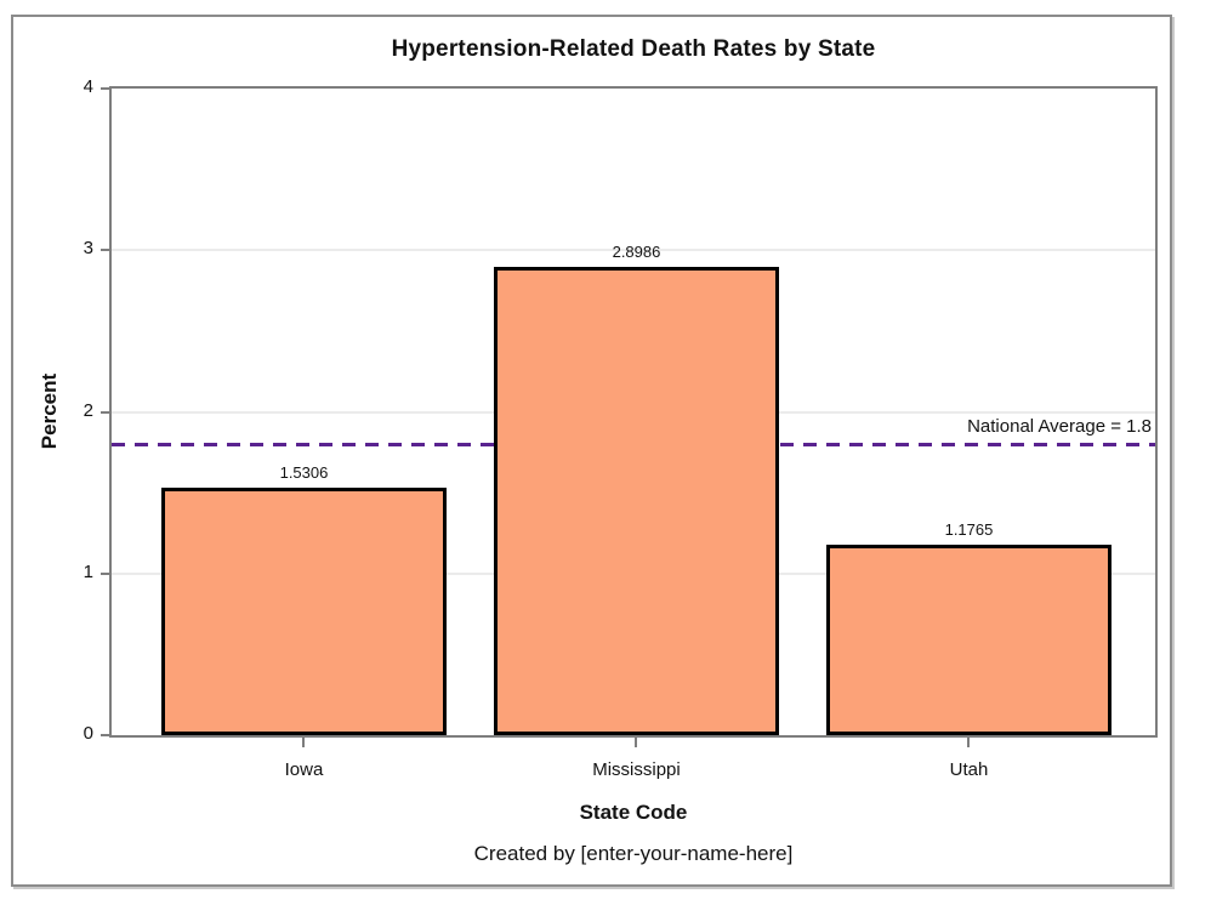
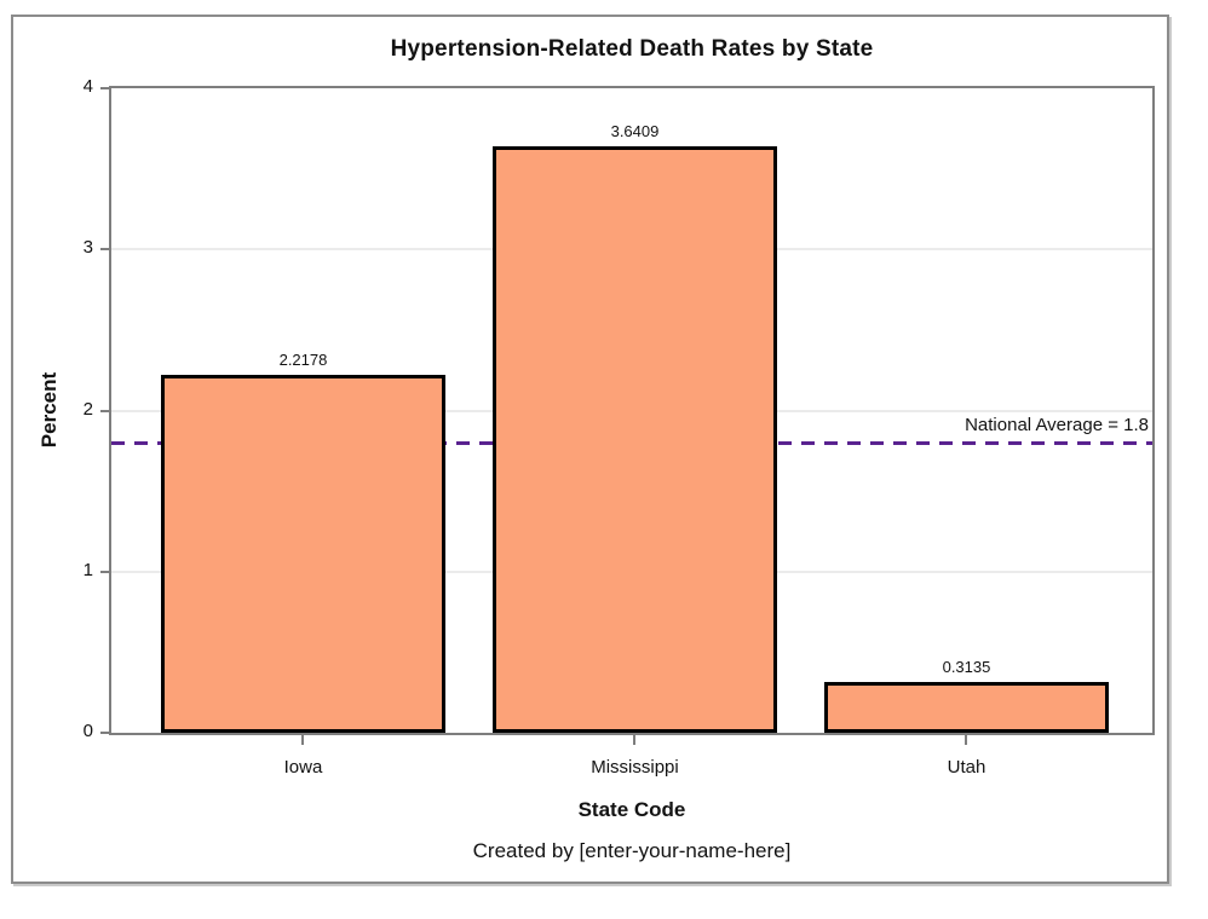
Iowa: 1.5306 -> 2.2178
Mississippi: 2.8986 -> 3.6409
Utah: 1.1765 -> 0.3135
